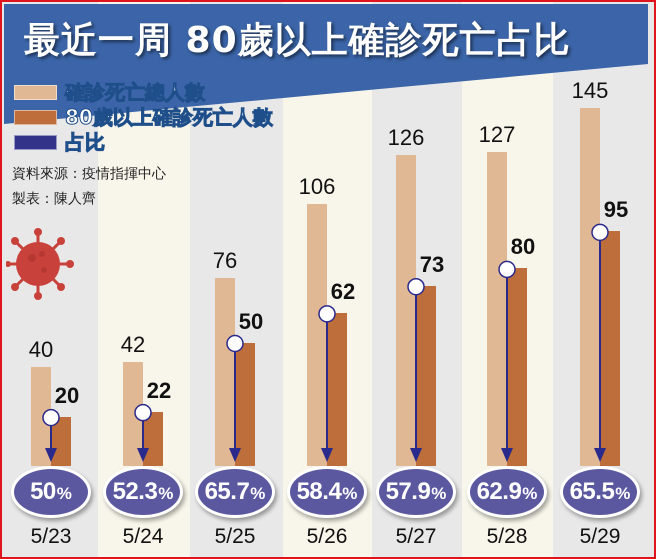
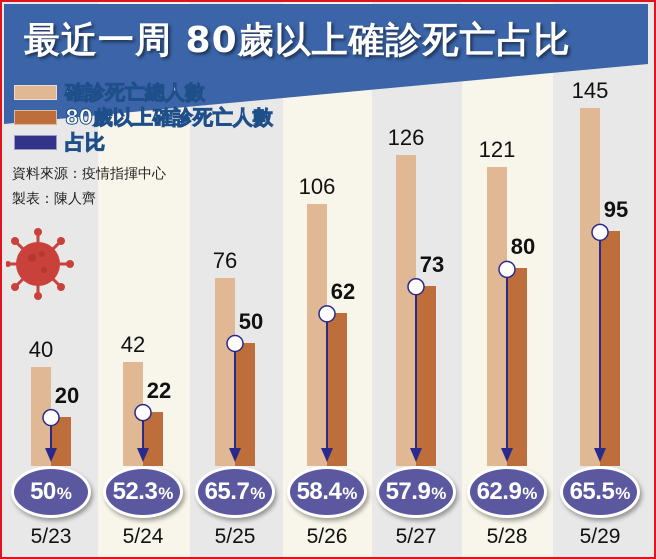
確診死亡總人數/5/28: 127 -> 121
